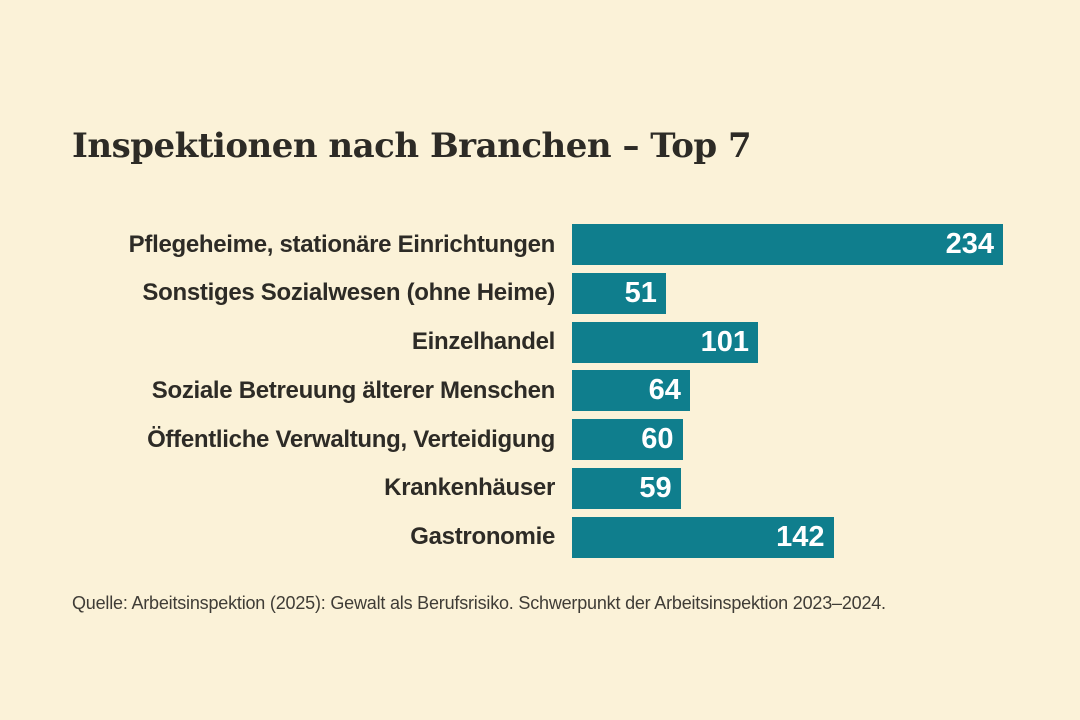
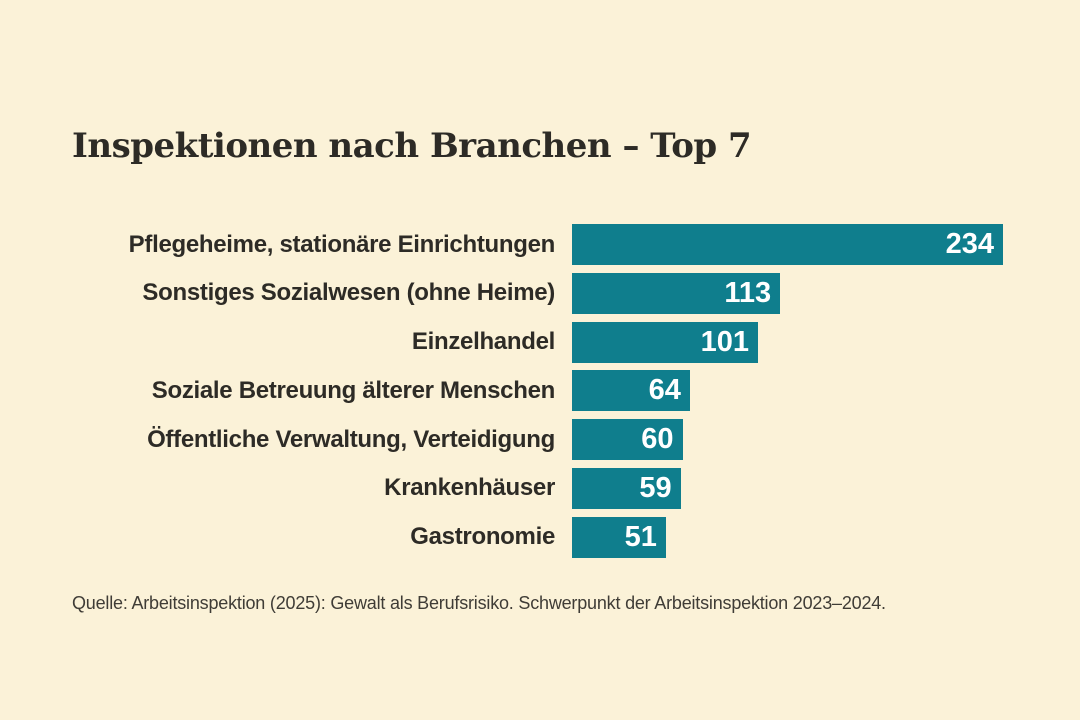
Sonstiges Sozialwesen (ohne Heime): 51 -> 113
Gastronomie: 142 -> 51
